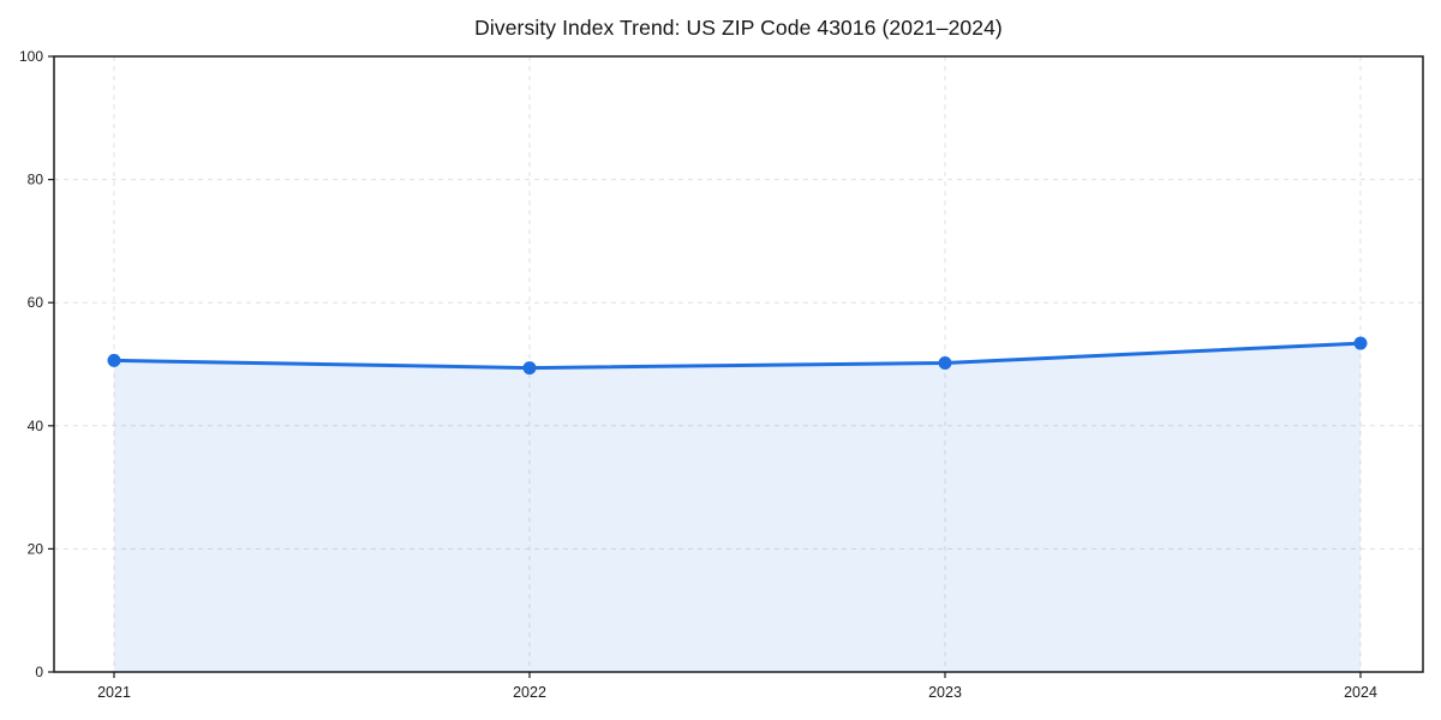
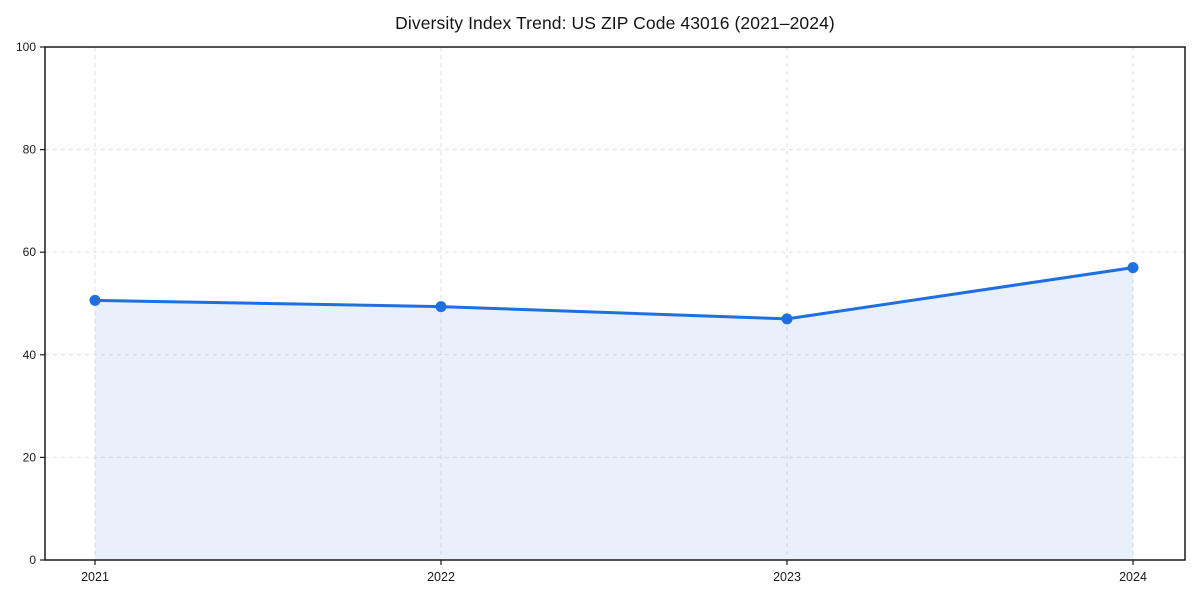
2023: 50 -> 47
2024: 53 -> 57
